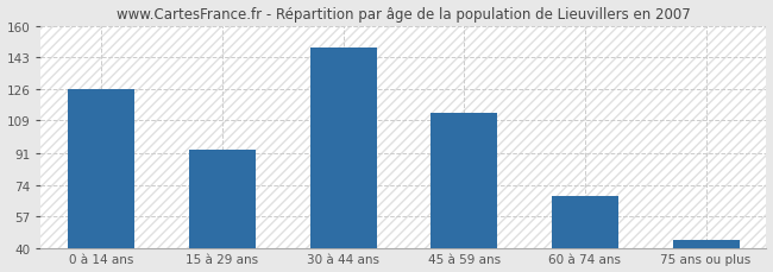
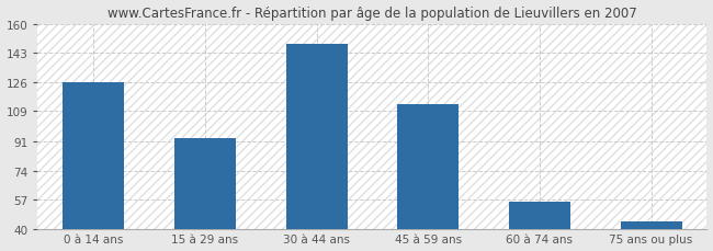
60 à 74 ans: 68 -> 56
